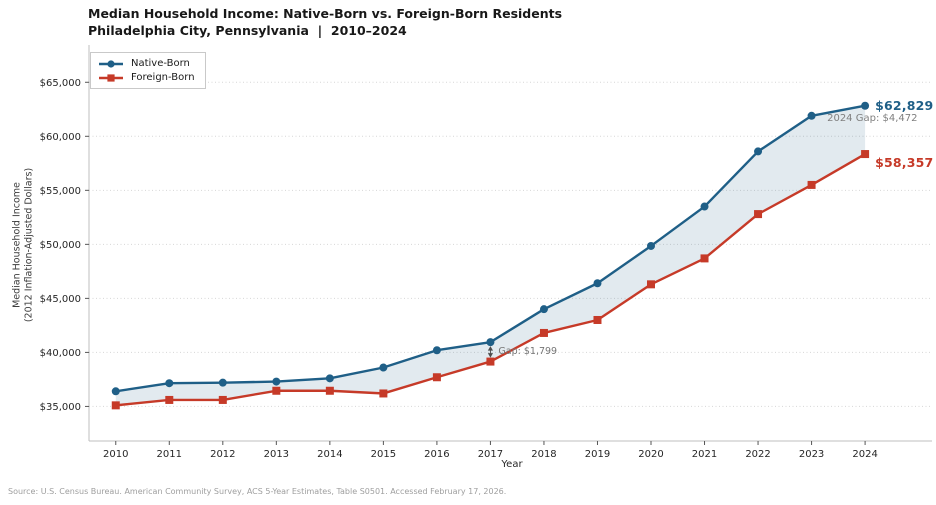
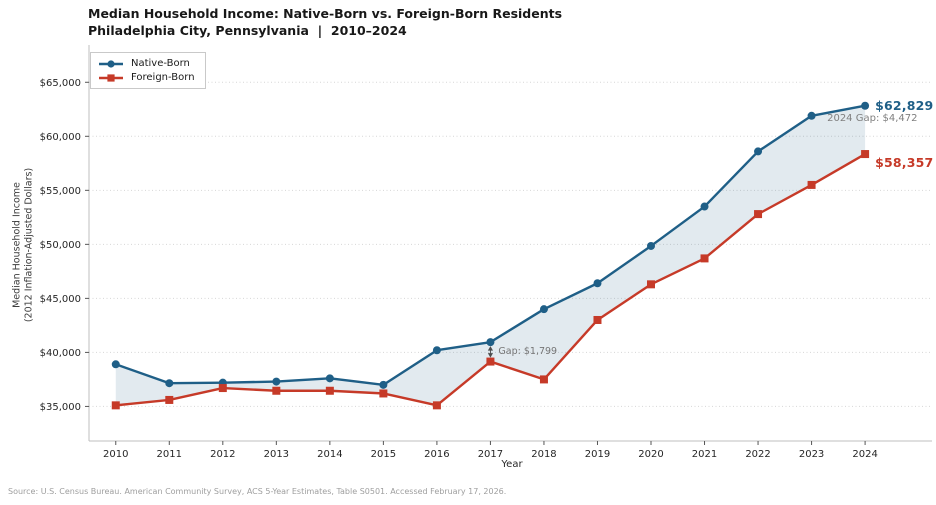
Native-Born/2010: $36400 -> $38900
Foreign-Born/2012: $35600 -> $36700
Native-Born/2015: $38600 -> $37000
Foreign-Born/2016: $37700 -> $35100
Foreign-Born/2018: $41800 -> $37500
